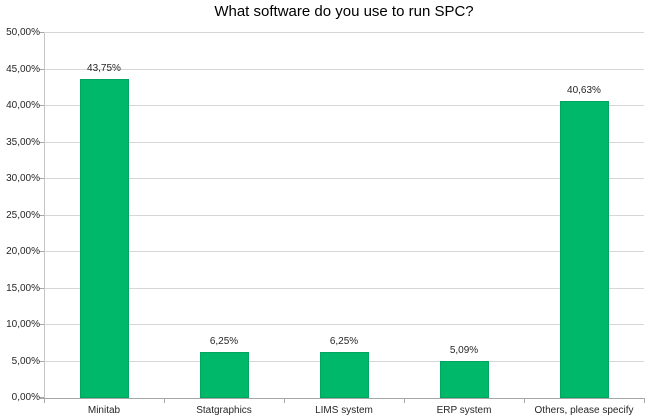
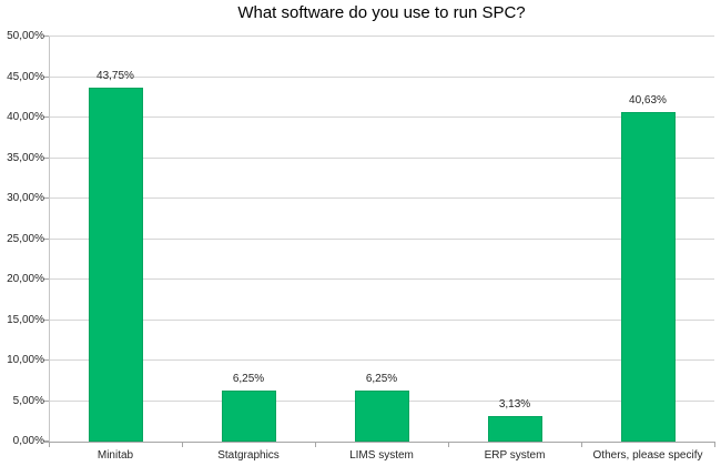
ERP system: 5,09% -> 3,13%
